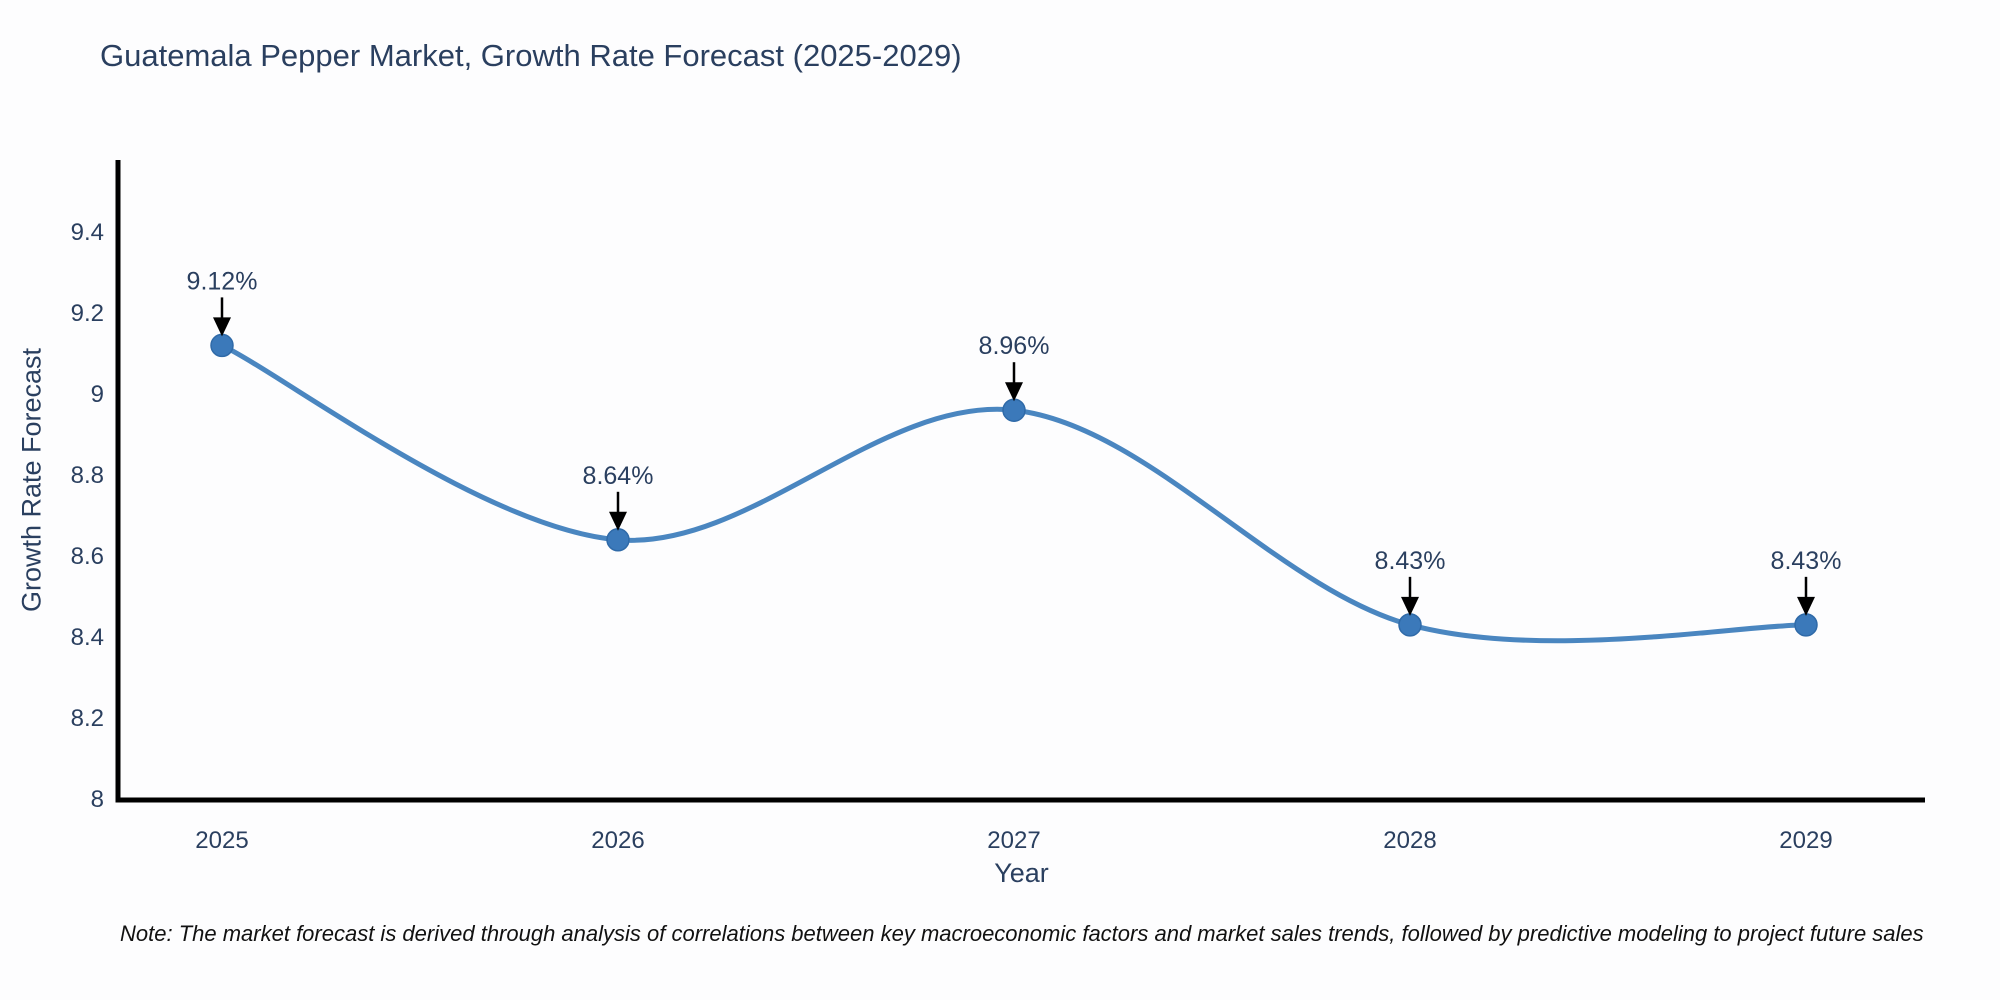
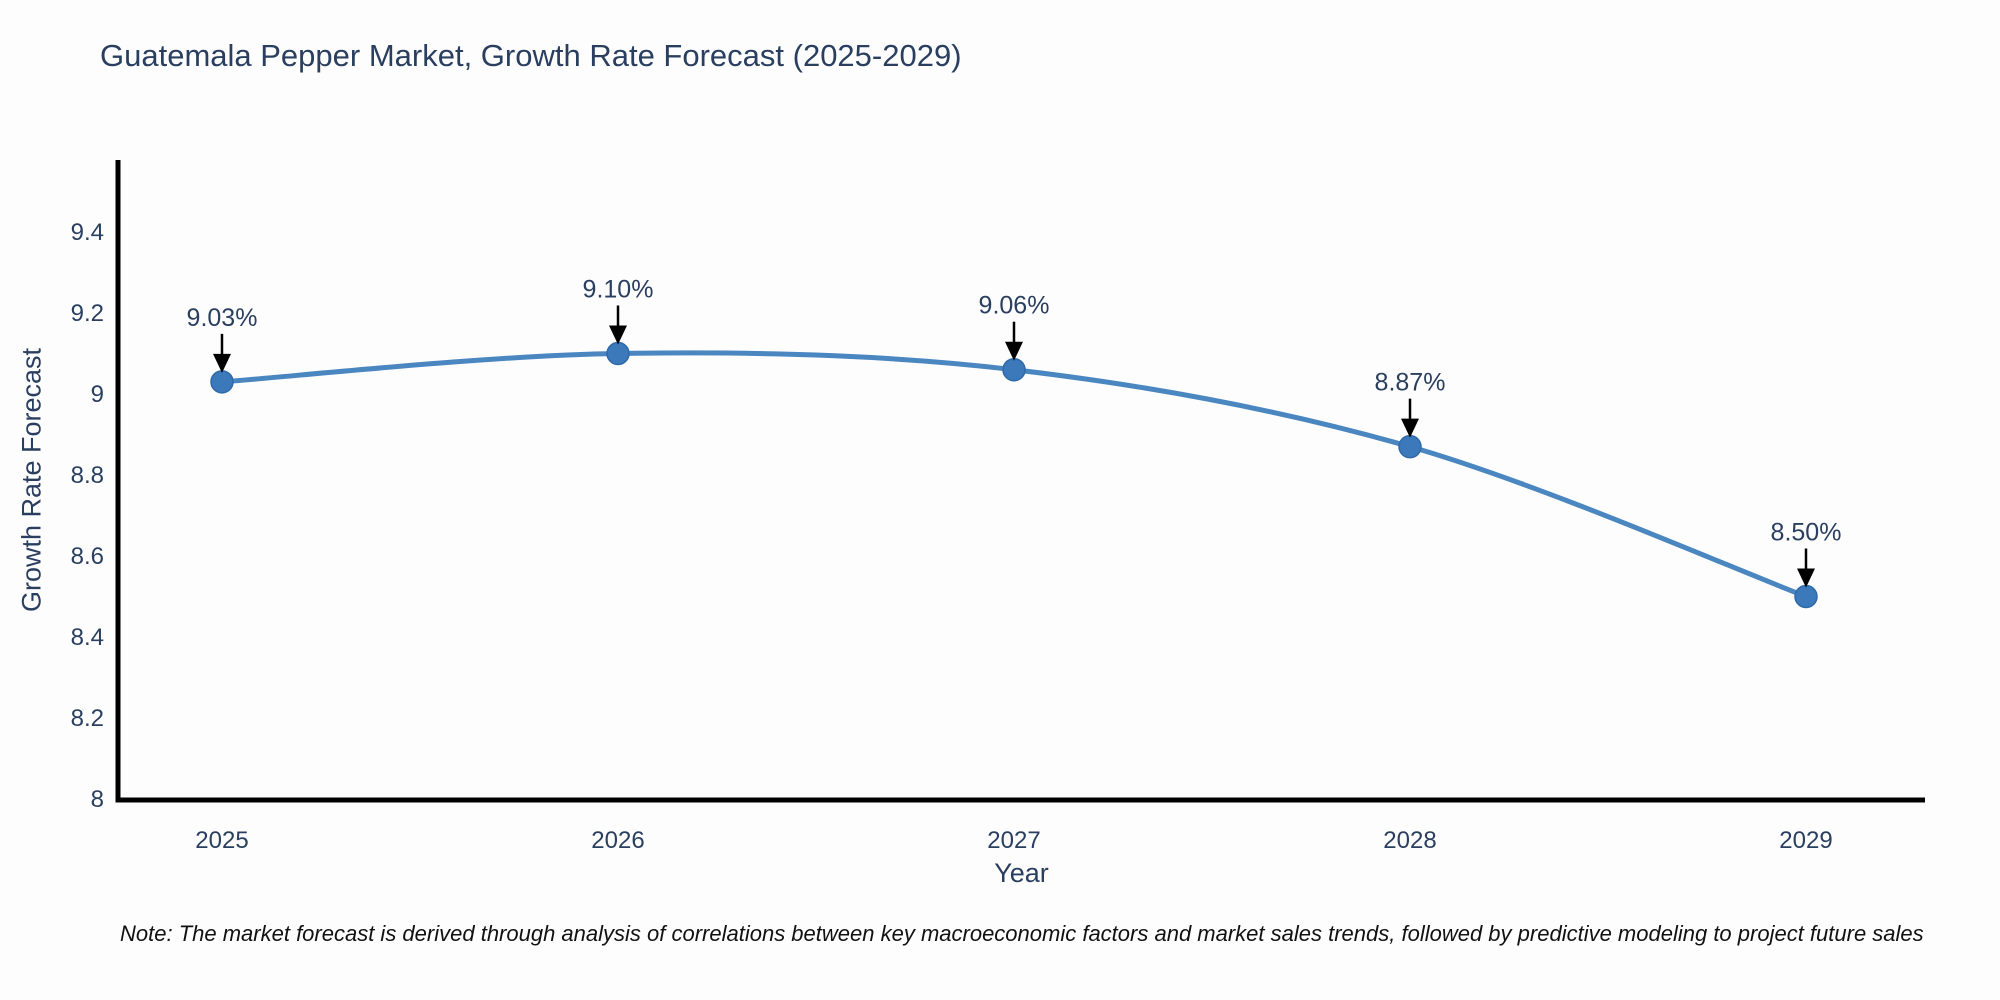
2025: 9.12% -> 9.03%
2026: 8.64% -> 9.10%
2027: 8.96% -> 9.06%
2028: 8.43% -> 8.87%
2029: 8.43% -> 8.50%
